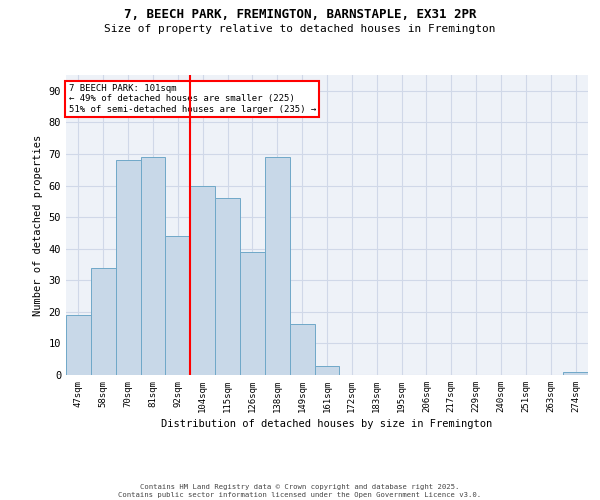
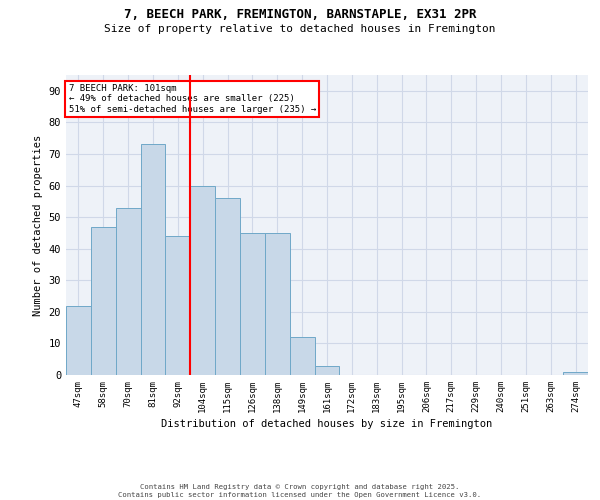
47sqm: 19 -> 22
58sqm: 34 -> 47
70sqm: 68 -> 53
81sqm: 69 -> 73
126sqm: 39 -> 45
138sqm: 69 -> 45
149sqm: 16 -> 12
